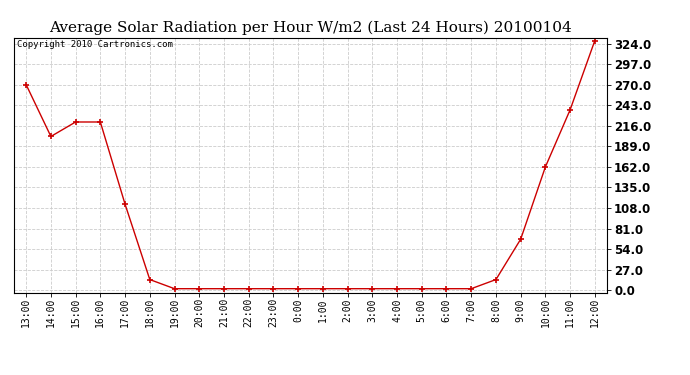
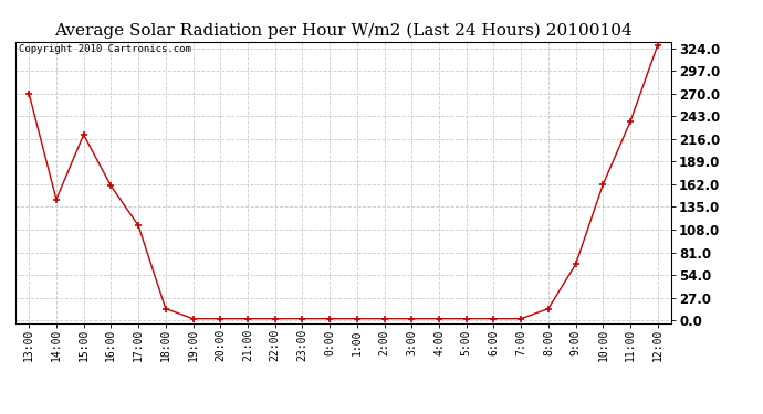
14:00: 202 -> 144
16:00: 221 -> 160
